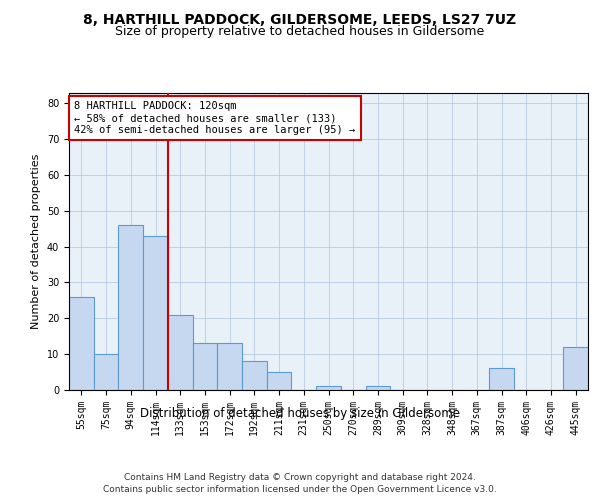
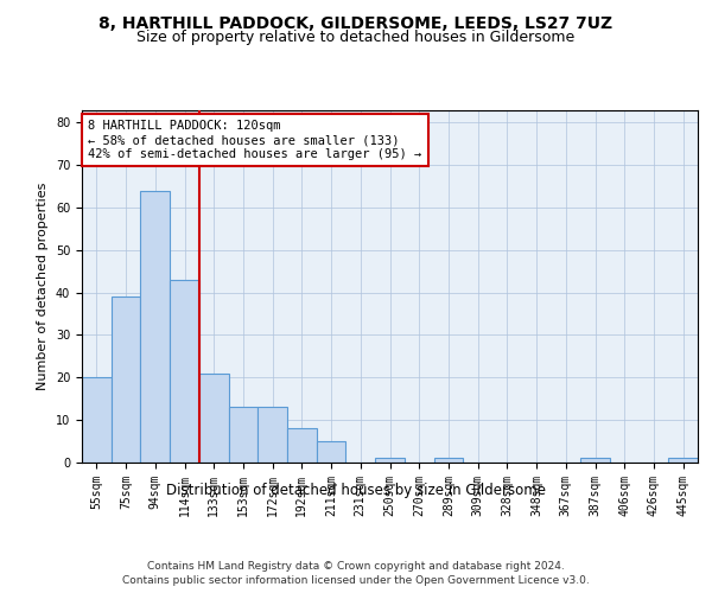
55sqm: 26 -> 20
75sqm: 10 -> 39
94sqm: 46 -> 64
387sqm: 6 -> 1
445sqm: 12 -> 1
